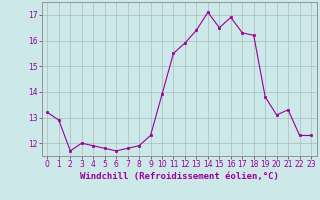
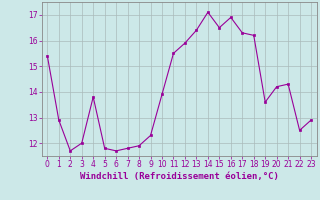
0: 13.2 -> 15.4
4: 11.9 -> 13.8
19: 13.8 -> 13.6
20: 13.1 -> 14.2
21: 13.3 -> 14.3
22: 12.3 -> 12.5
23: 12.3 -> 12.9
